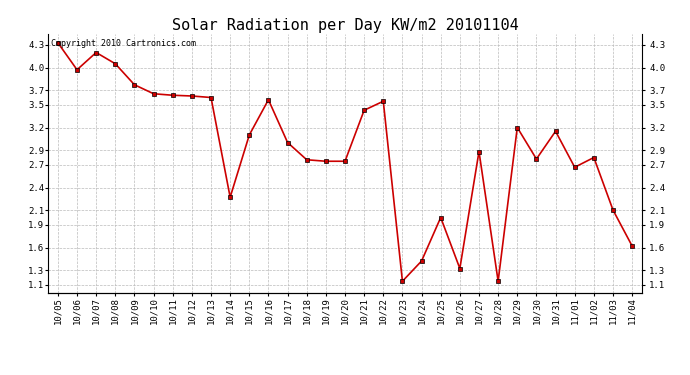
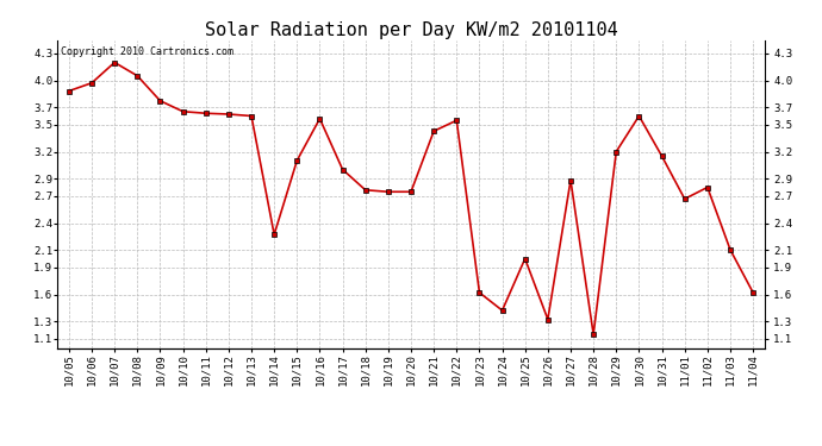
10/05: 4.33 -> 3.88
10/23: 1.15 -> 1.62
10/30: 2.78 -> 3.60
